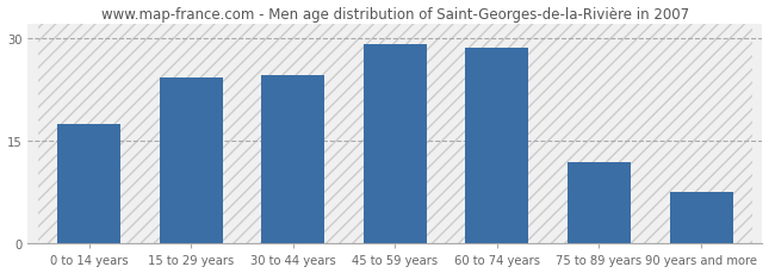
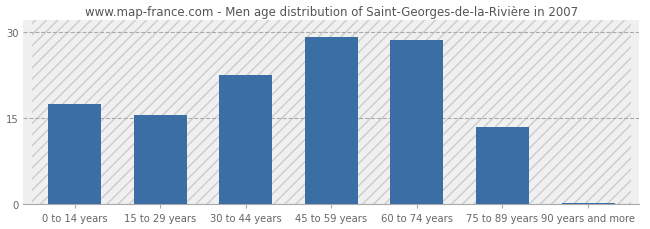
15 to 29 years: 24.2 -> 15.5
30 to 44 years: 24.6 -> 22.5
75 to 89 years: 11.8 -> 13.5
90 years and more: 7.6 -> 0.3
